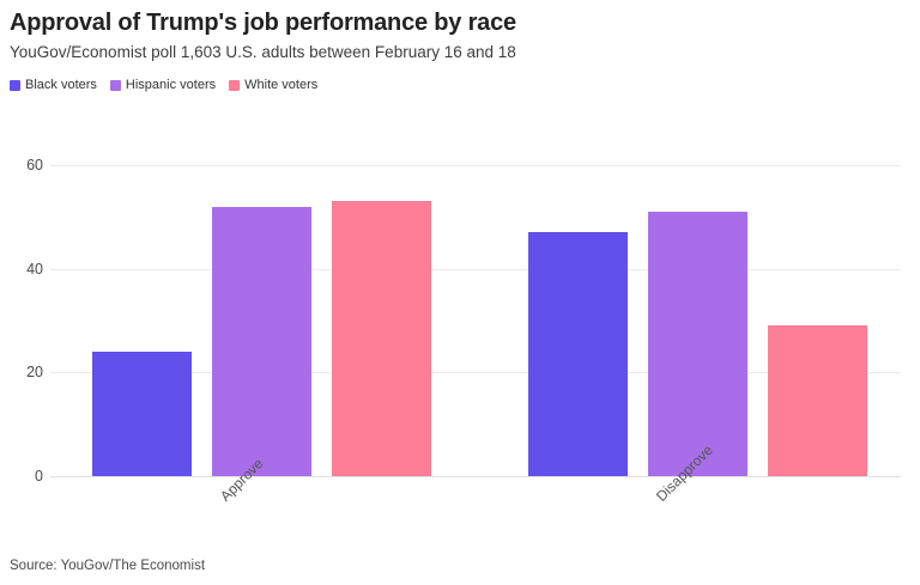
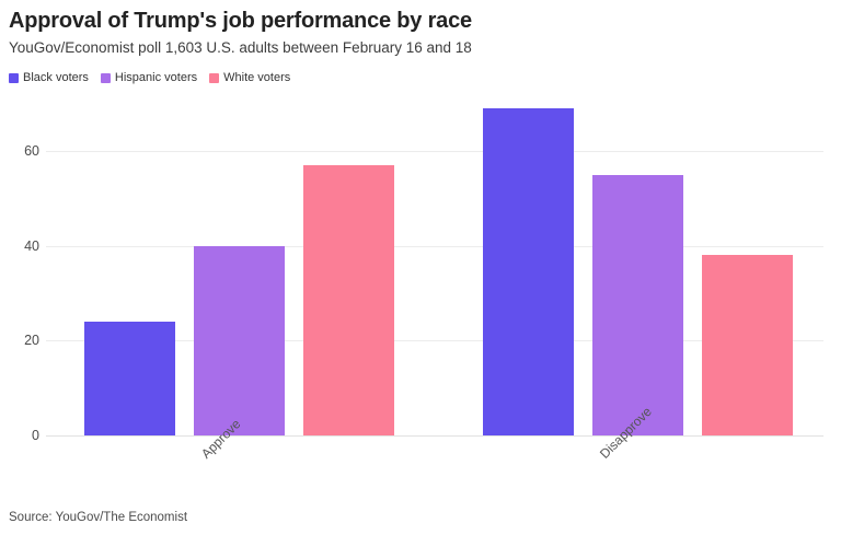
Hispanic voters/Approve: 52 -> 40
White voters/Approve: 53 -> 57
Black voters/Disapprove: 47 -> 69
Hispanic voters/Disapprove: 51 -> 55
White voters/Disapprove: 29 -> 38
